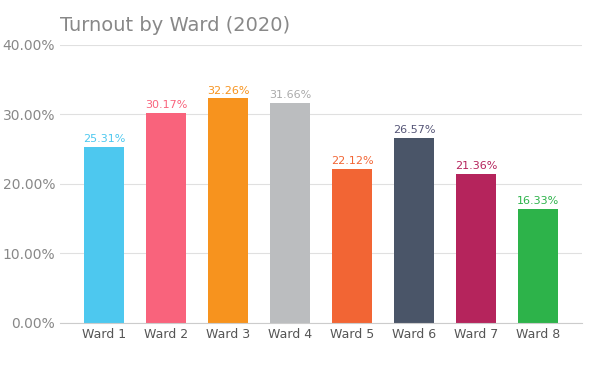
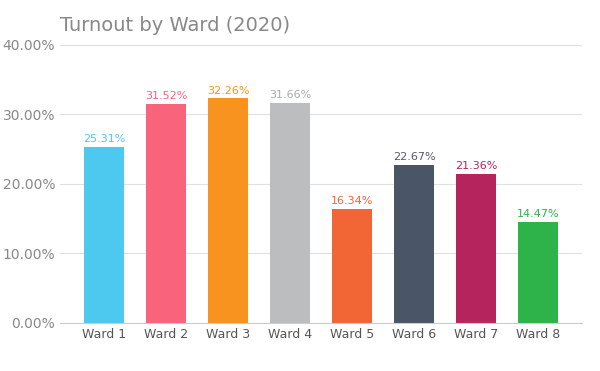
Ward 2: 30.17% -> 31.52%
Ward 5: 22.12% -> 16.34%
Ward 6: 26.57% -> 22.67%
Ward 8: 16.33% -> 14.47%
